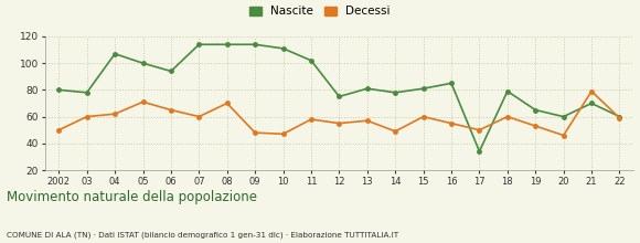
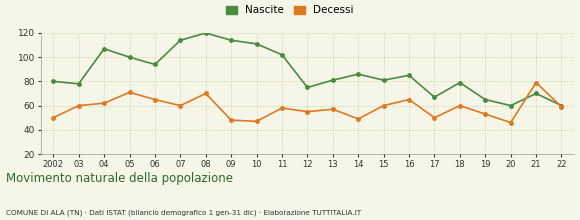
Nascite/08: 114 -> 120
Nascite/14: 78 -> 86
Decessi/16: 55 -> 65
Nascite/17: 34 -> 67
